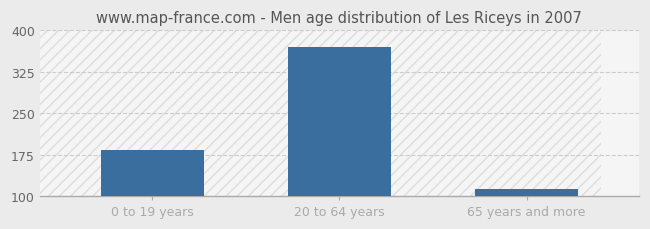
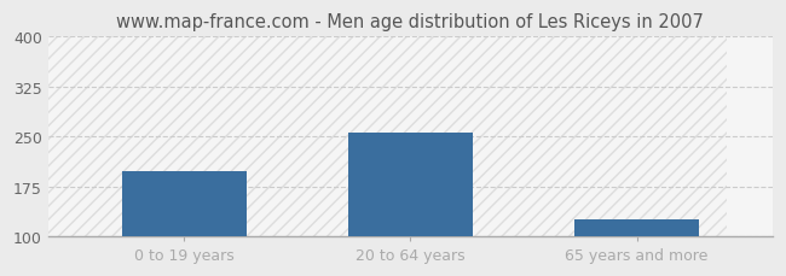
0 to 19 years: 183 -> 198
20 to 64 years: 370 -> 256
65 years and more: 113 -> 126
